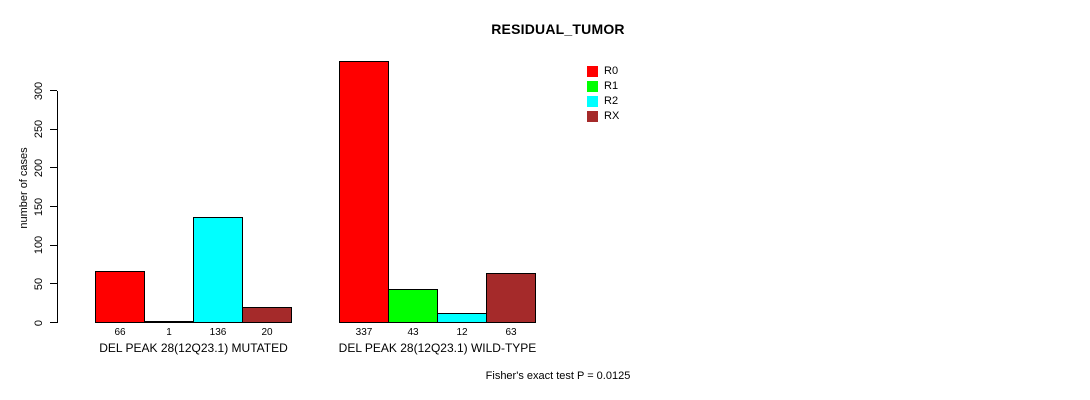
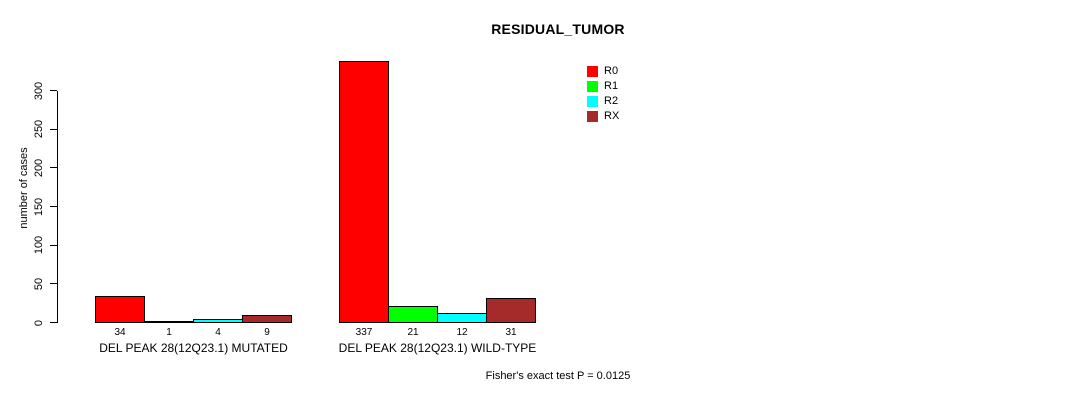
R0/DEL PEAK 28(12Q23.1) MUTATED: 66 -> 34
R2/DEL PEAK 28(12Q23.1) MUTATED: 136 -> 4
RX/DEL PEAK 28(12Q23.1) MUTATED: 20 -> 9
R1/DEL PEAK 28(12Q23.1) WILD-TYPE: 43 -> 21
RX/DEL PEAK 28(12Q23.1) WILD-TYPE: 63 -> 31
